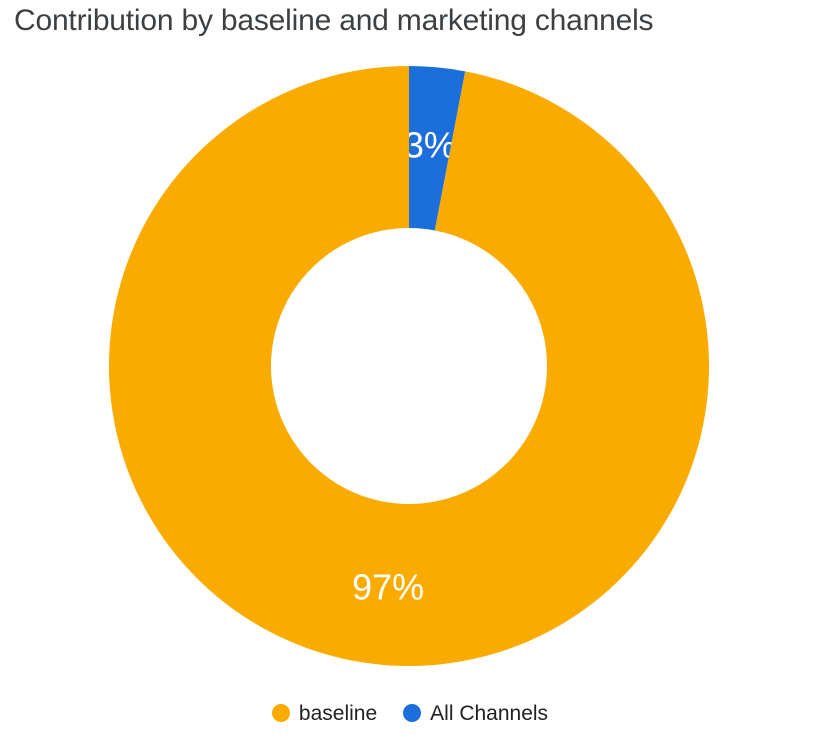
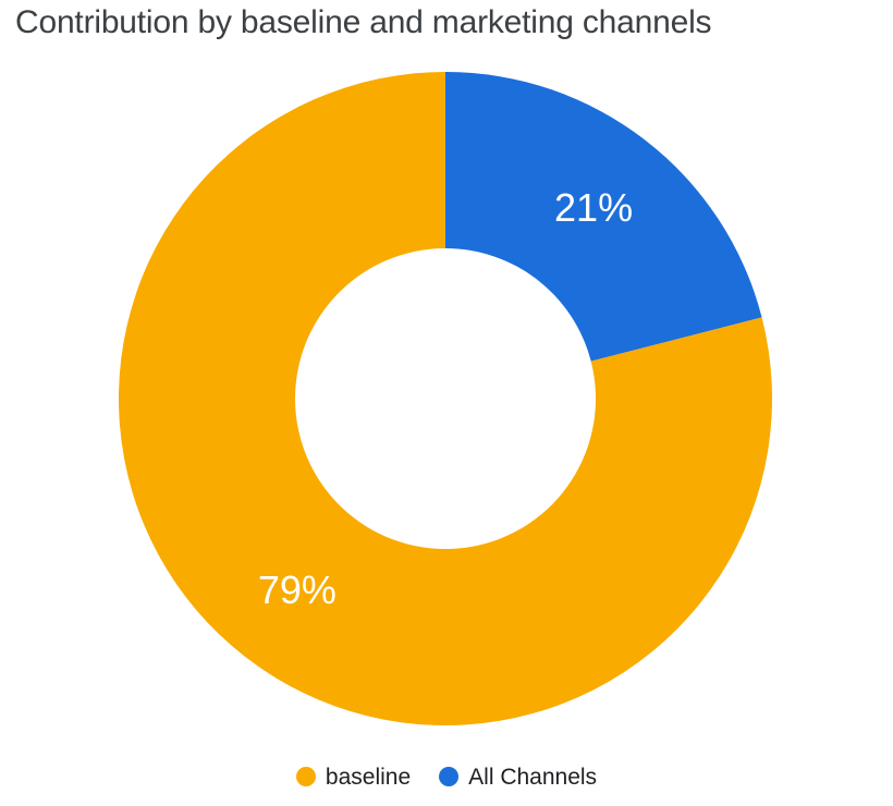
baseline: 97% -> 79%
All Channels: 3% -> 21%
